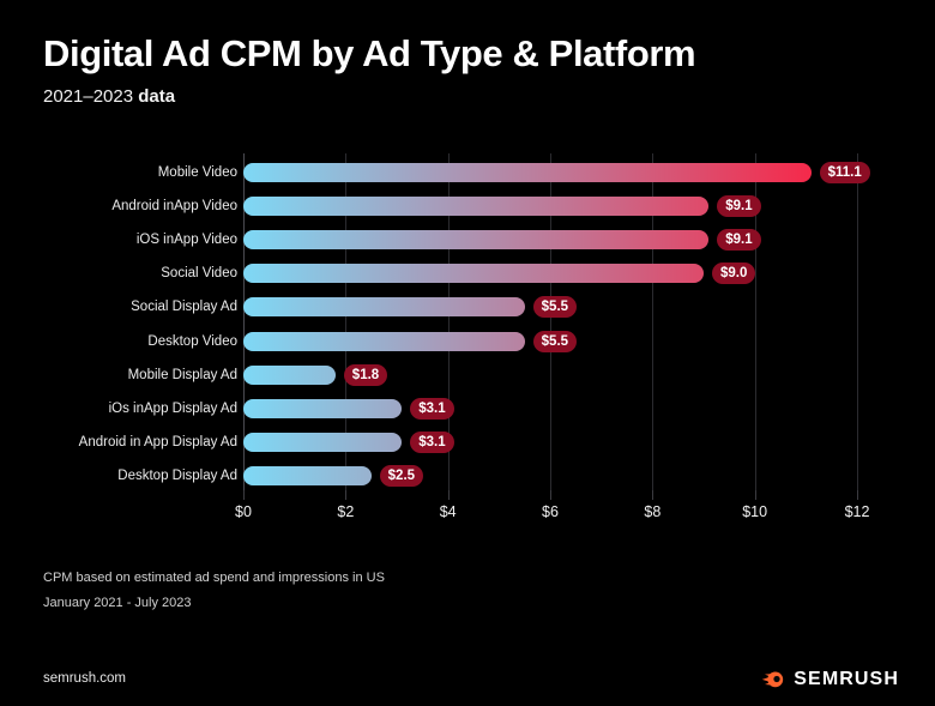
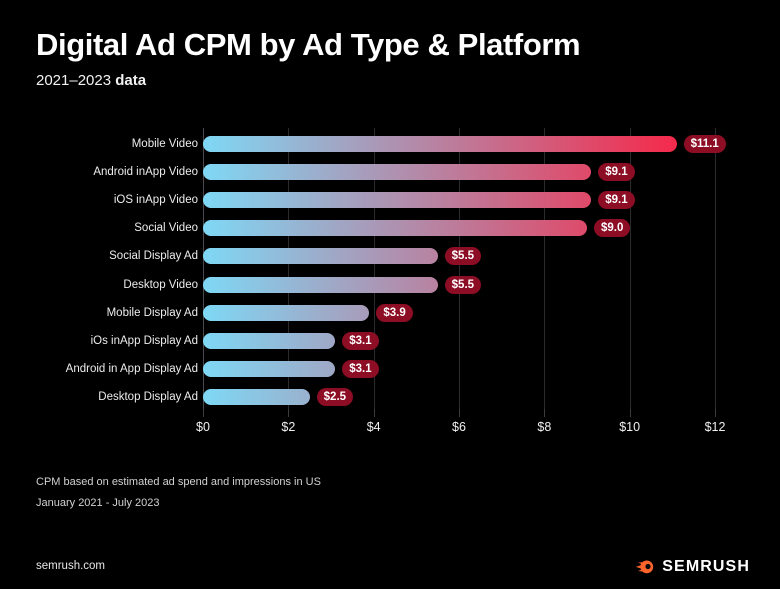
Mobile Display Ad: $1.8 -> $3.9
